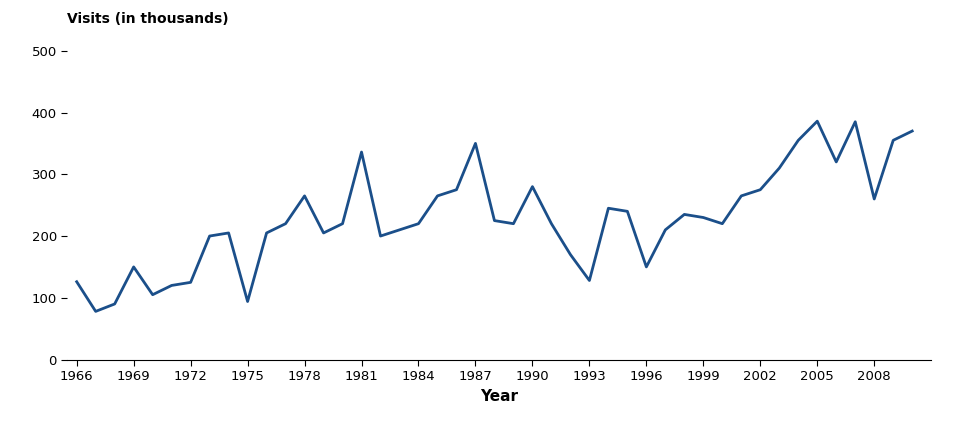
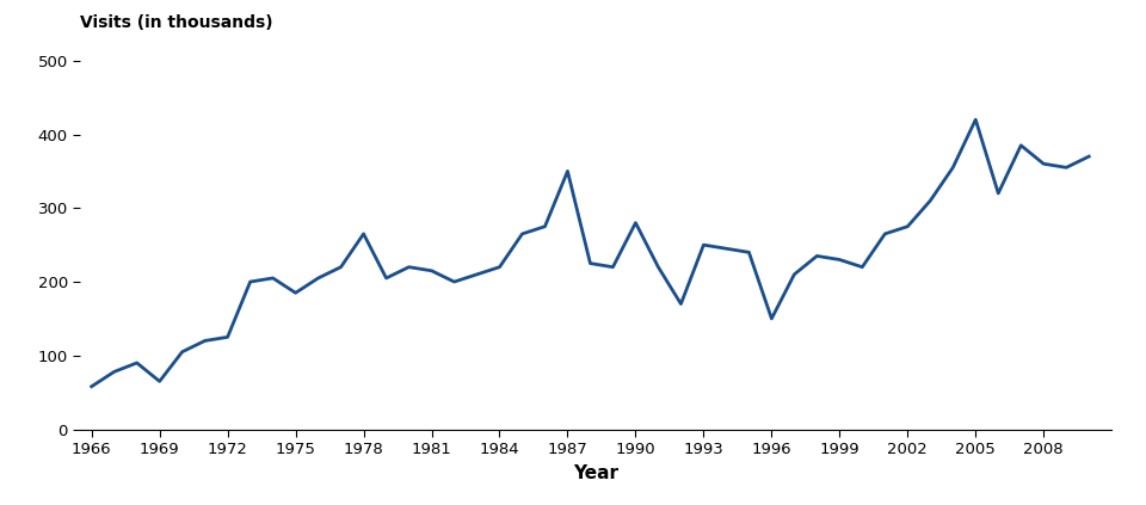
1966: 126 -> 58
1969: 150 -> 65
1975: 94 -> 185
1981: 336 -> 215
1993: 128 -> 250
2005: 386 -> 420
2008: 260 -> 360
